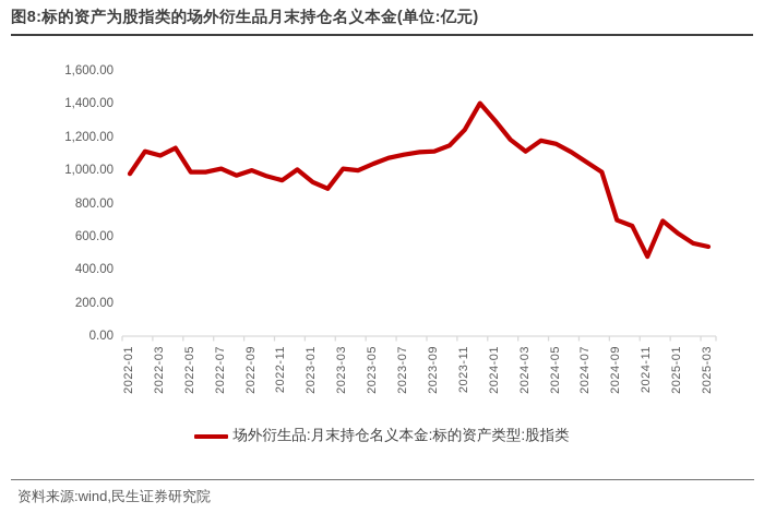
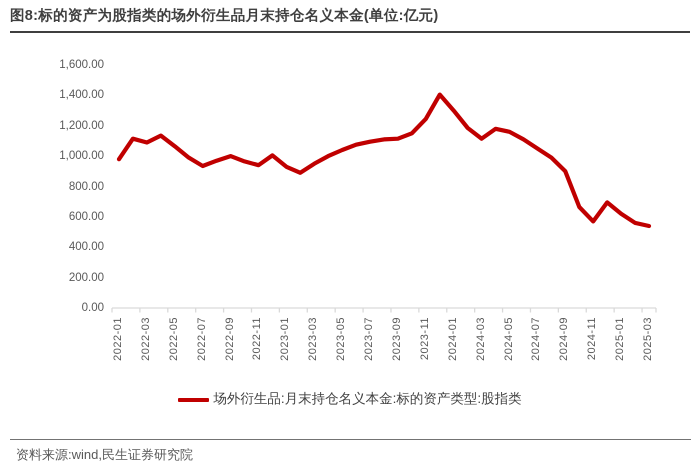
2022-05: 990 -> 1060
2022-07: 1010 -> 940
2023-03: 1010 -> 950
2024-09: 700 -> 900
2024-11: 480 -> 570
